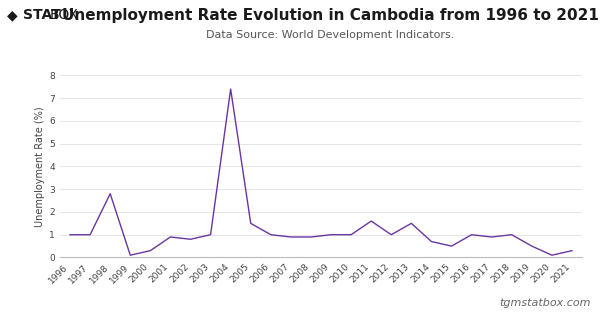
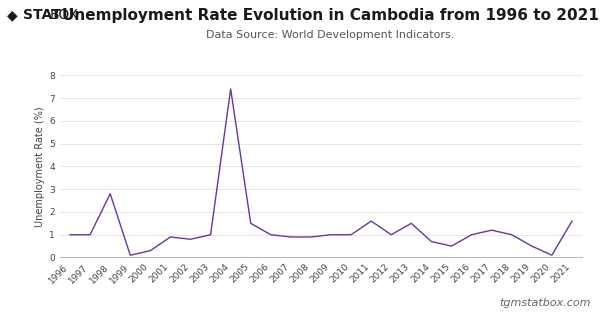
2017: 0.9 -> 1.2
2021: 0.3 -> 1.6
